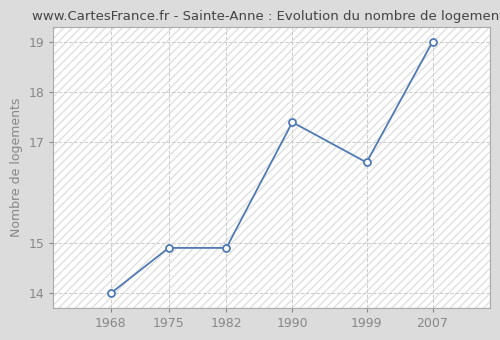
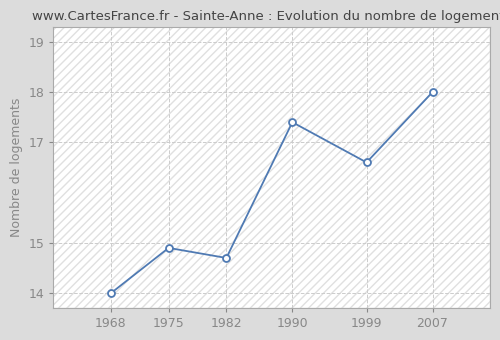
1982: 14.9 -> 14.7
2007: 19.0 -> 18.0
